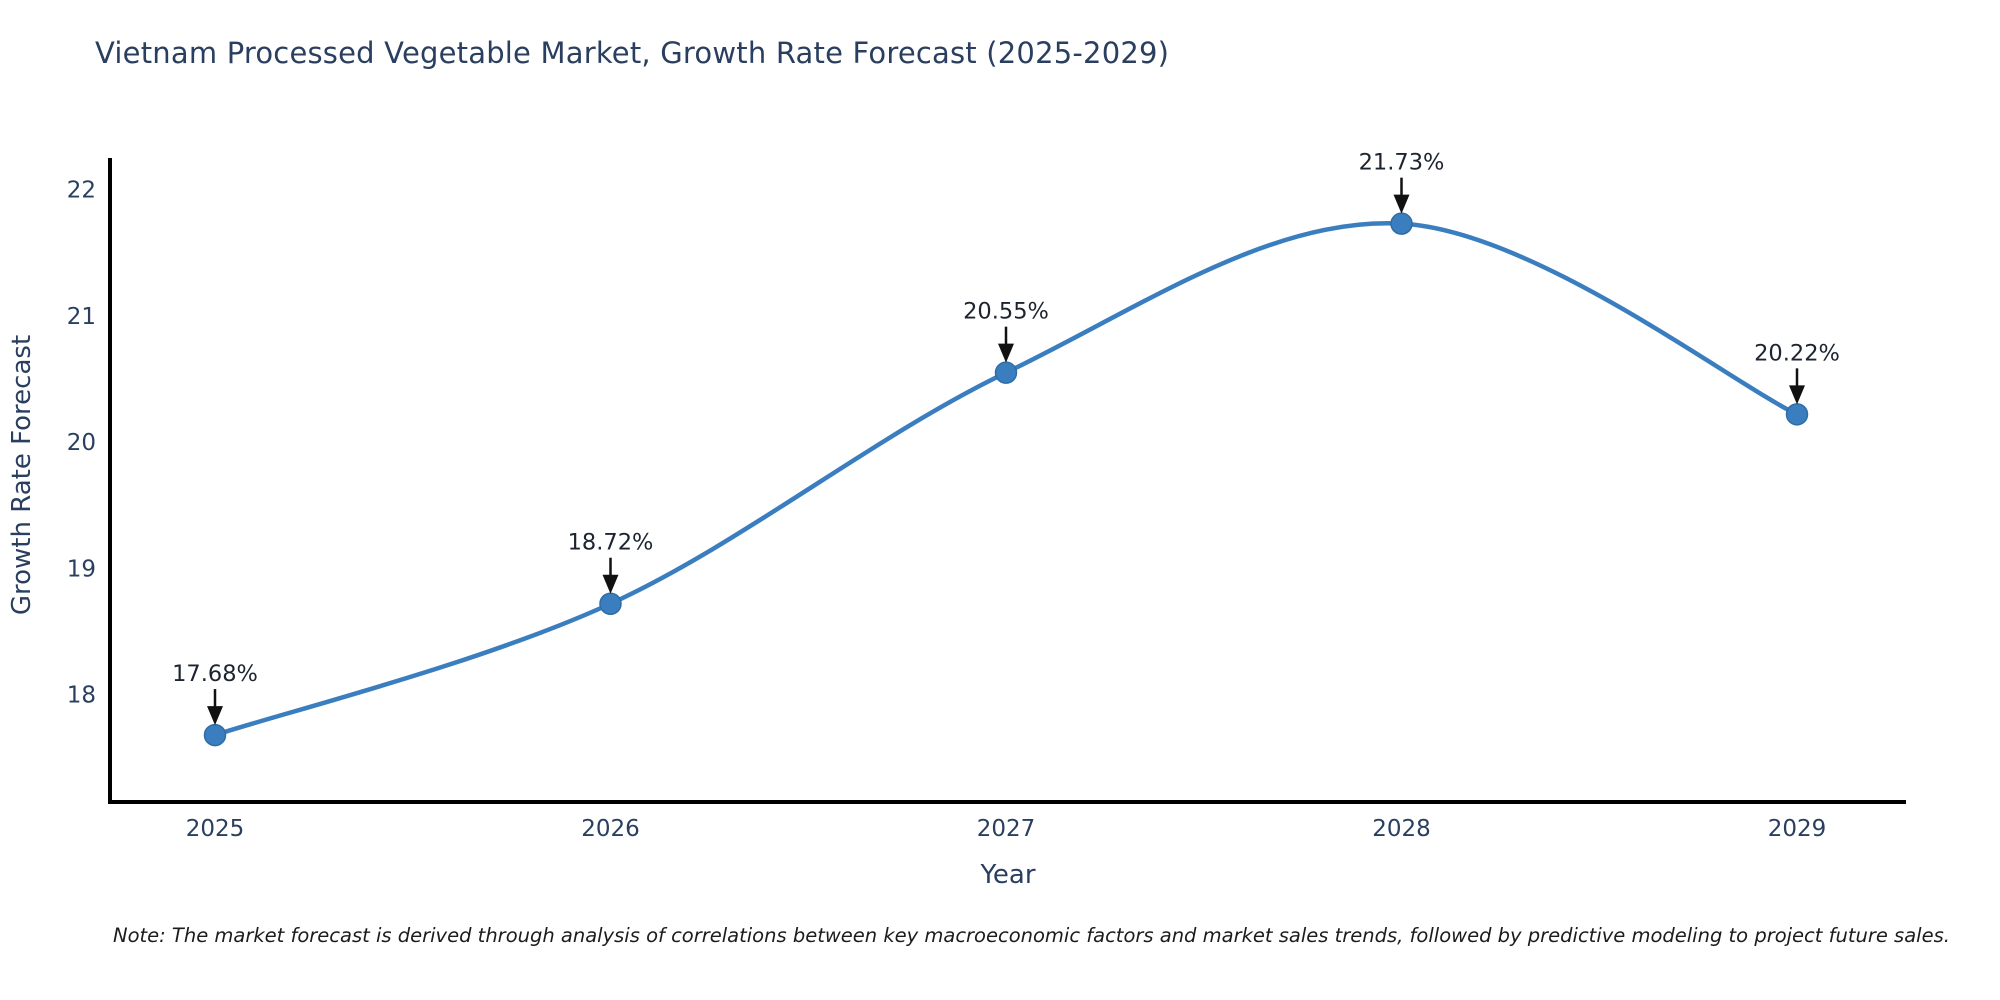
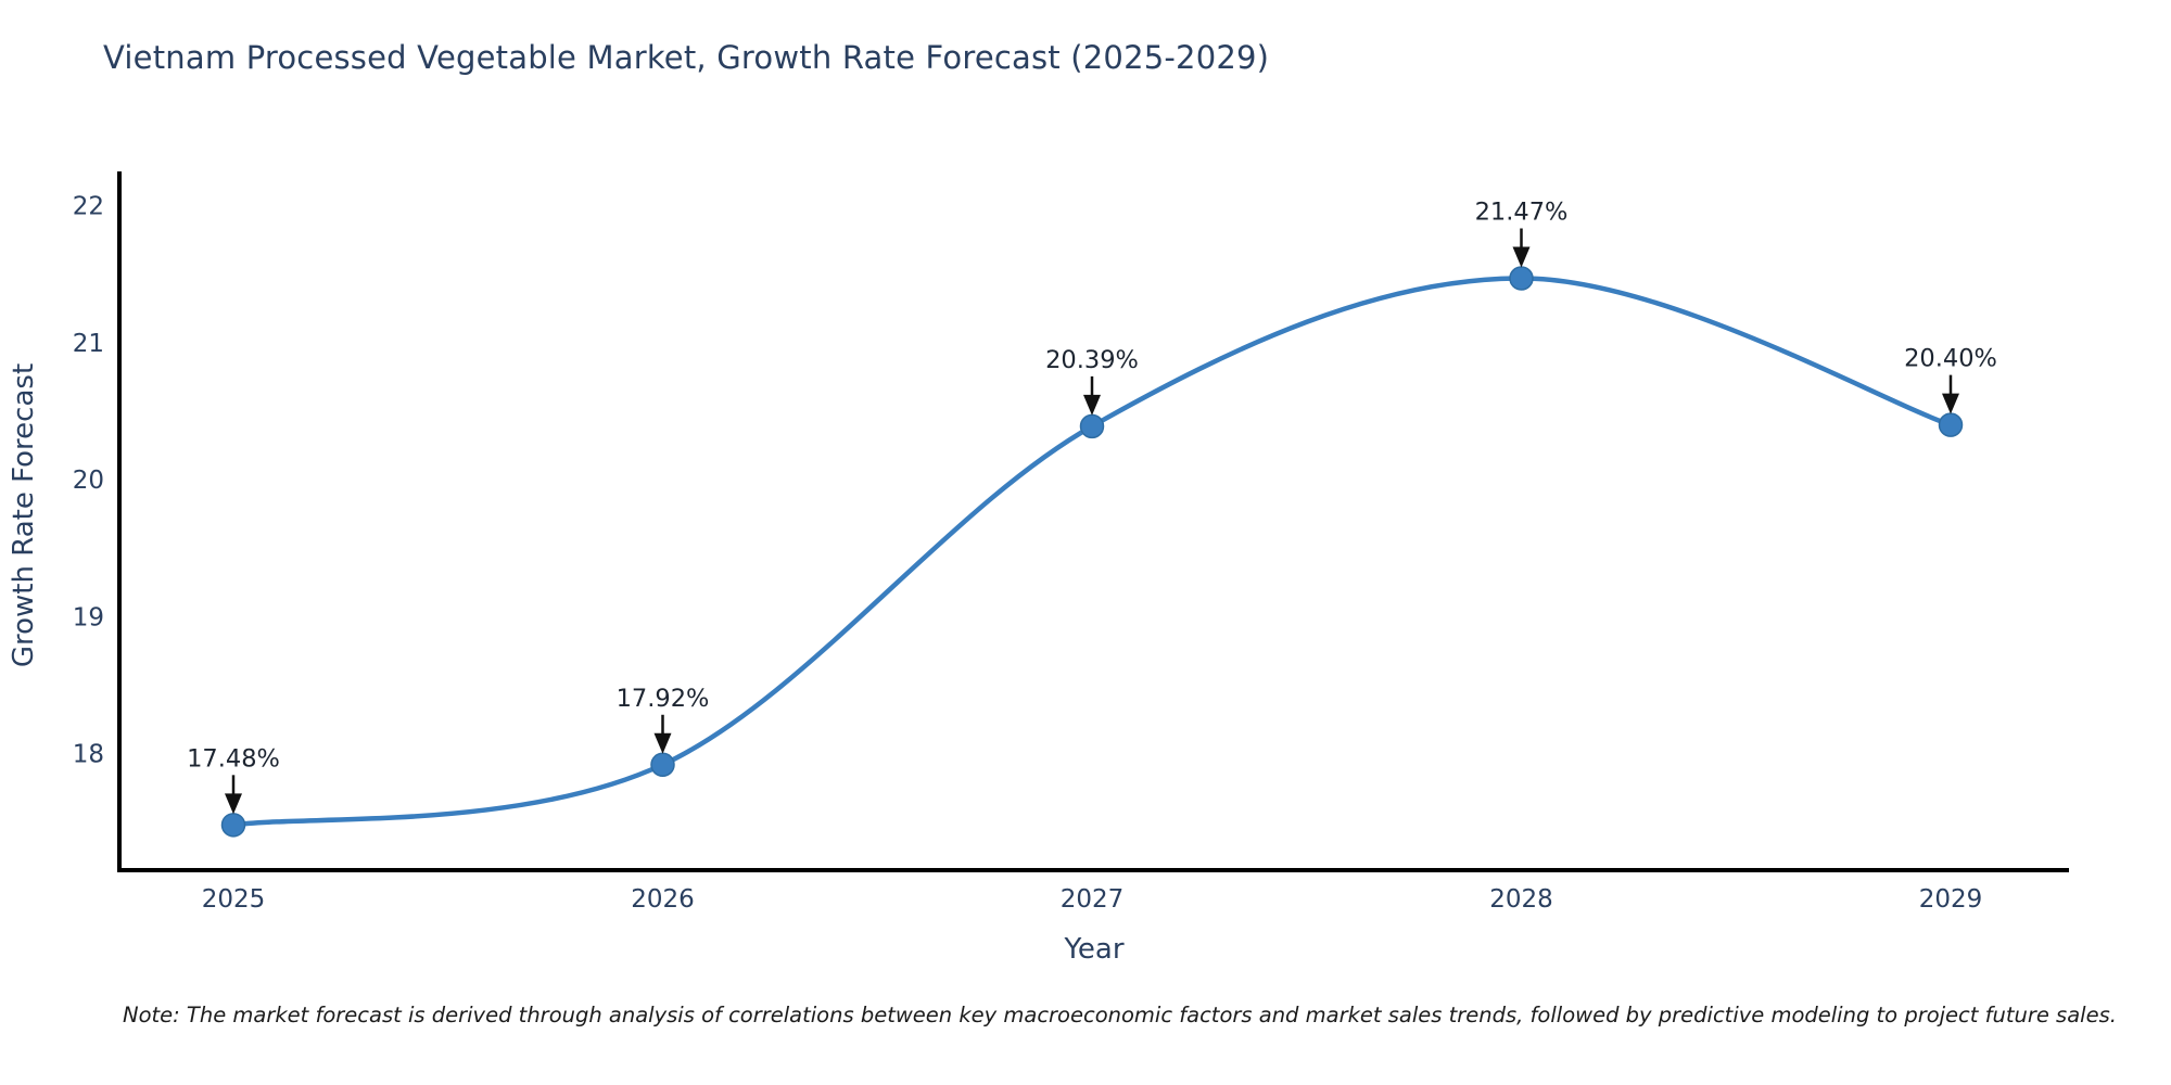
2025: 17.68% -> 17.48%
2026: 18.72% -> 17.92%
2027: 20.55% -> 20.39%
2028: 21.73% -> 21.47%
2029: 20.22% -> 20.40%
